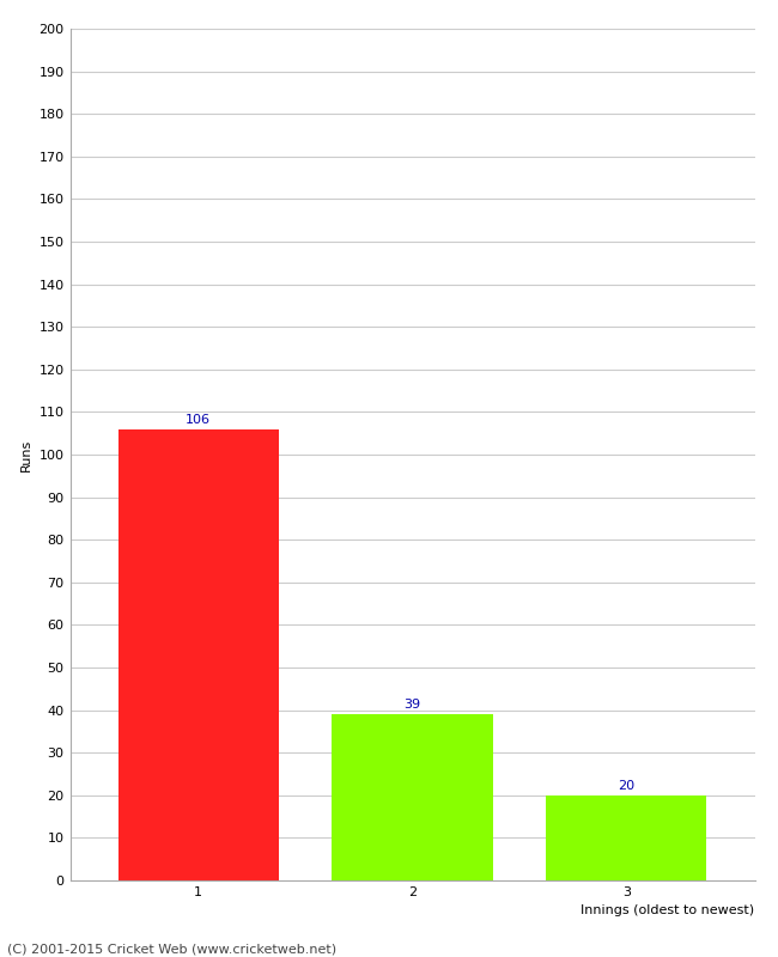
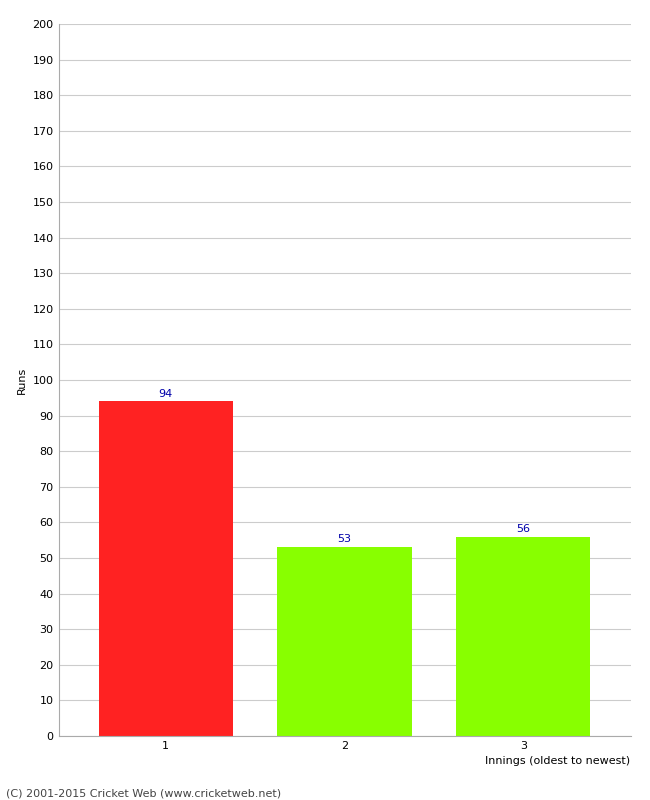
1: 106 -> 94
2: 39 -> 53
3: 20 -> 56
